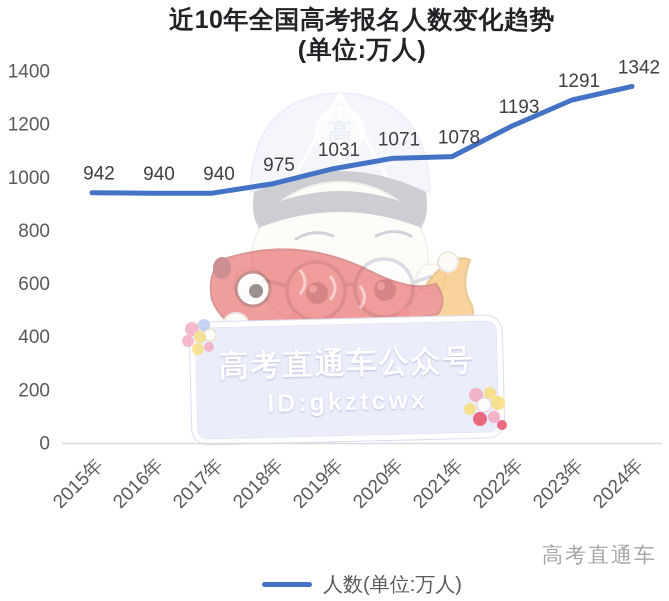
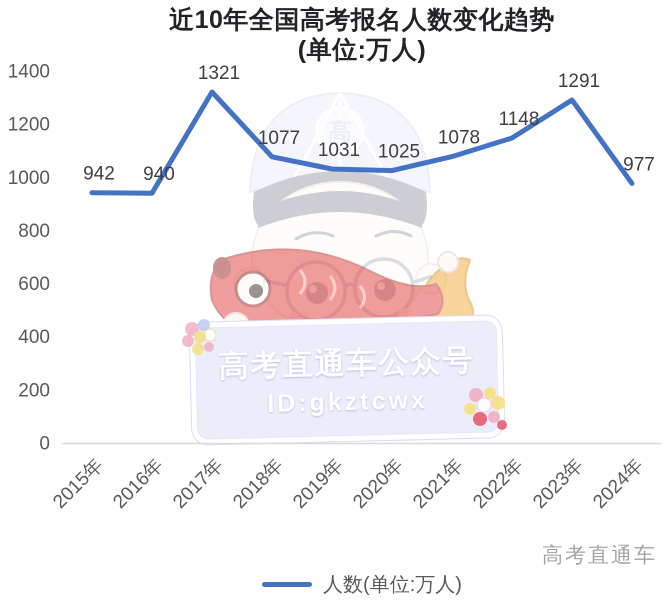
2017年: 940 -> 1321
2018年: 975 -> 1077
2020年: 1071 -> 1025
2022年: 1193 -> 1148
2024年: 1342 -> 977
